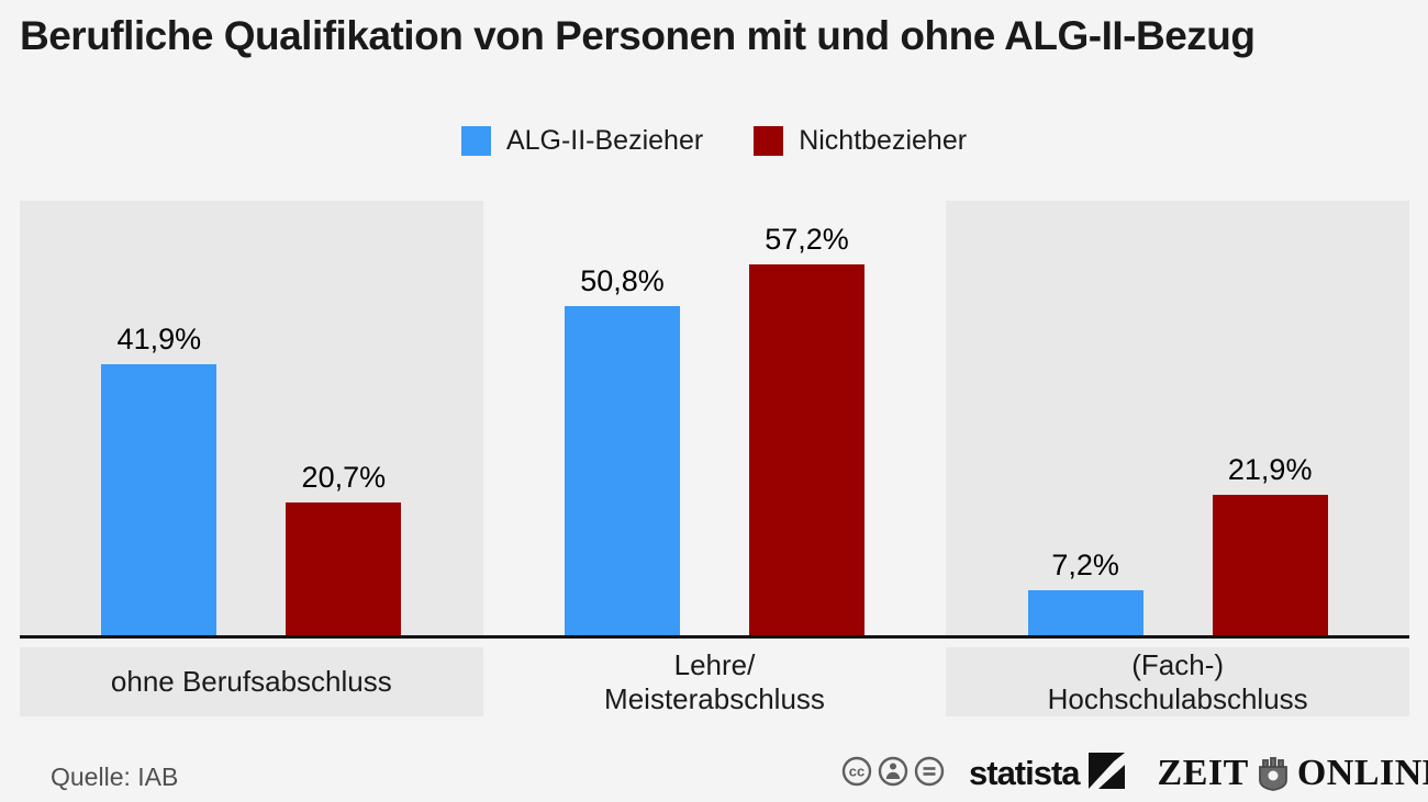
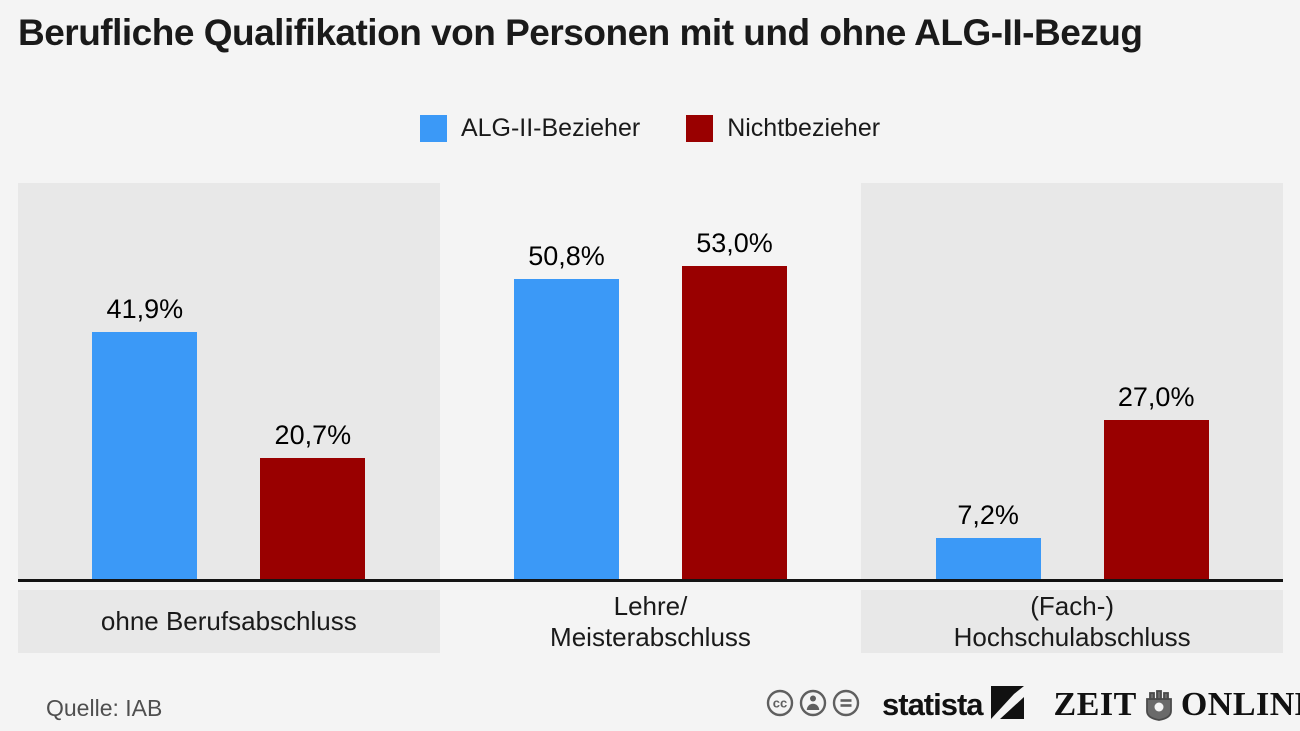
Nichtbezieher/Lehre/ Meisterabschluss: 57,2% -> 53,0%
Nichtbezieher/(Fach-) Hochschulabschluss: 21,9% -> 27,0%
